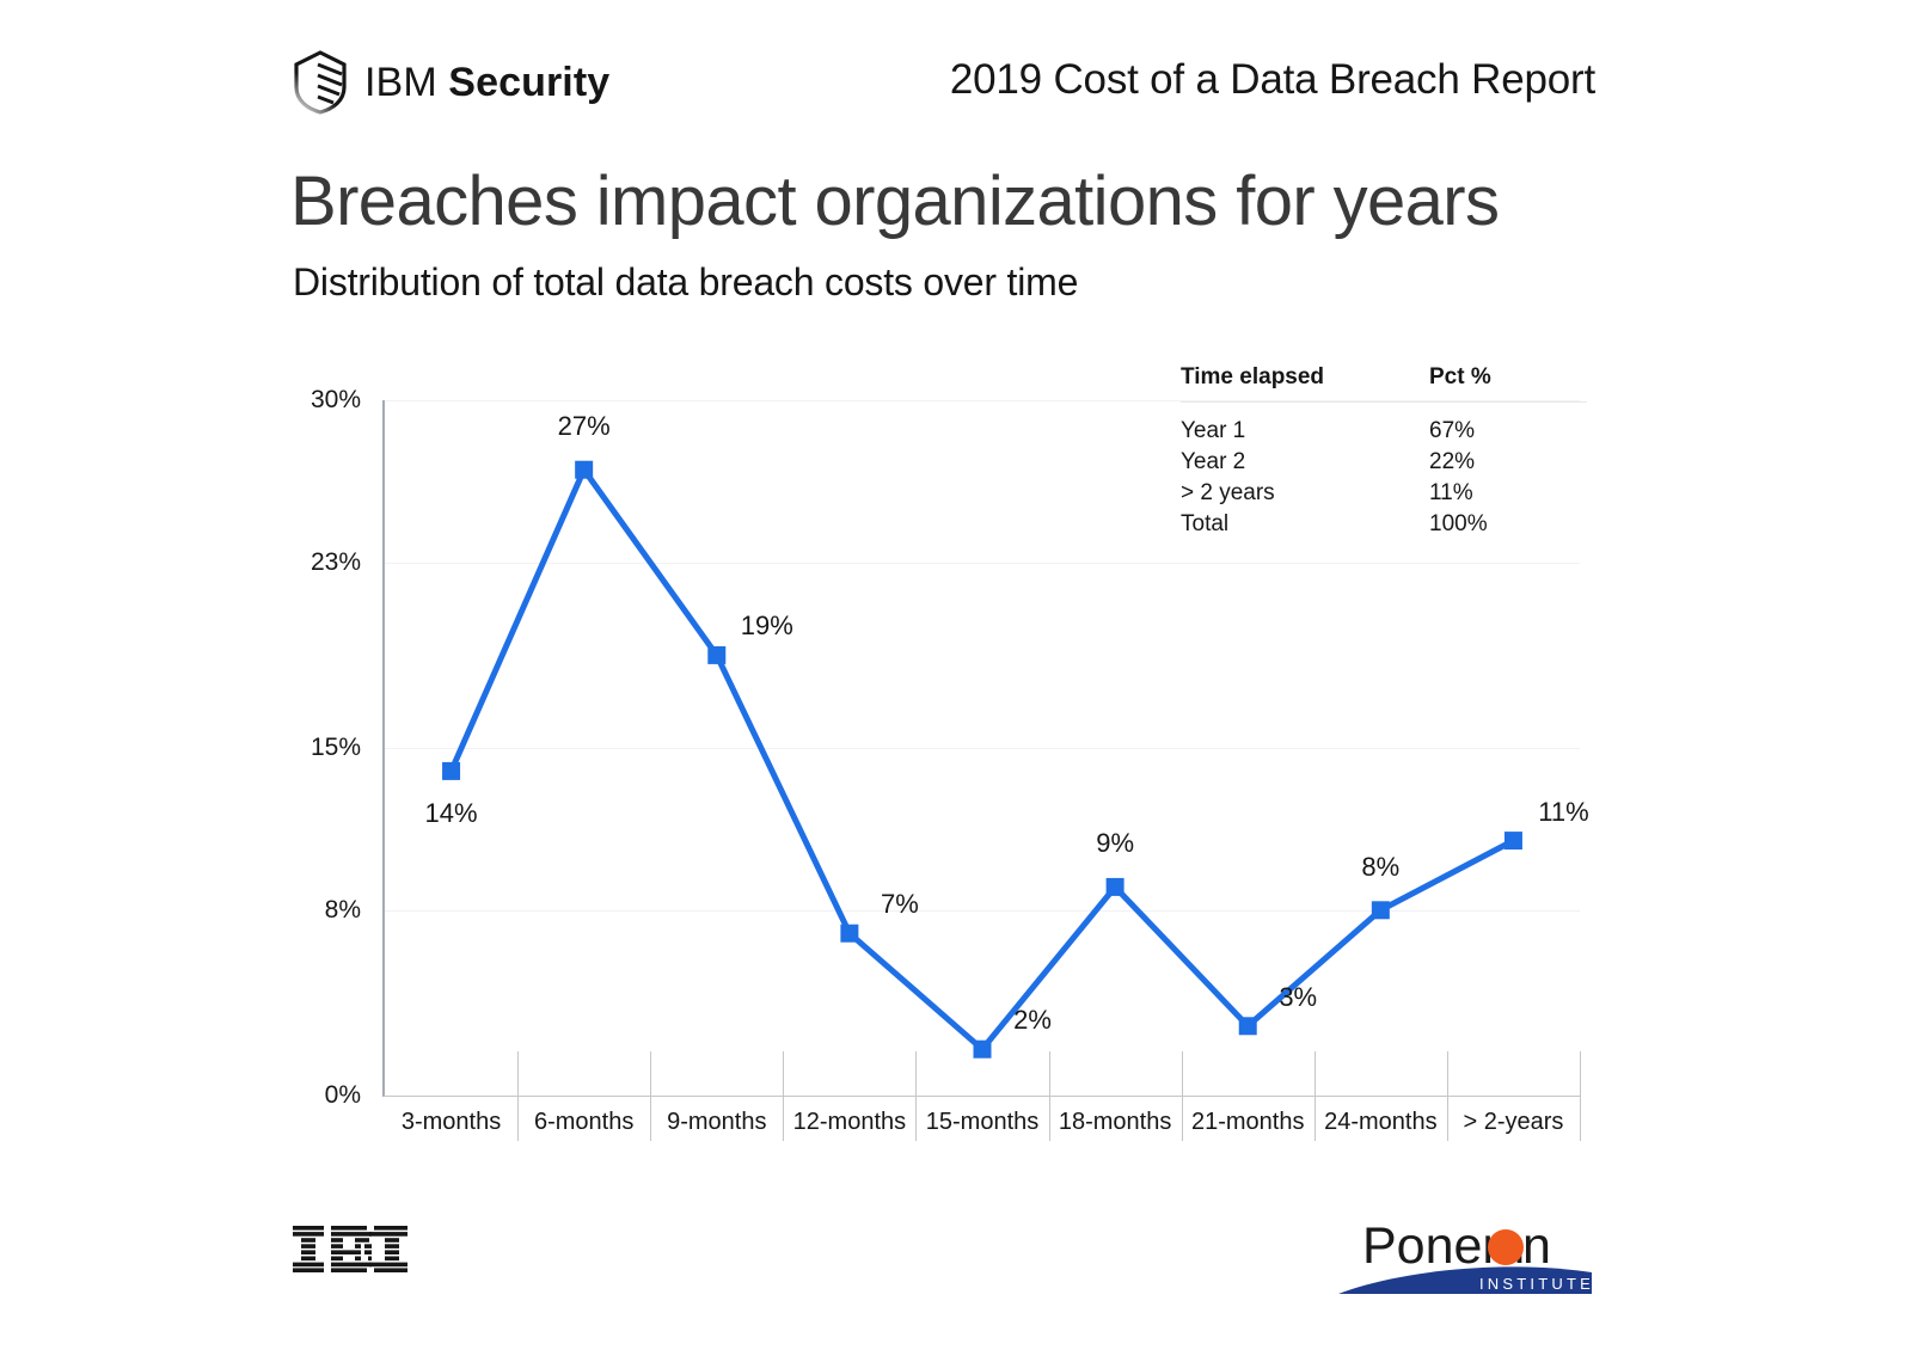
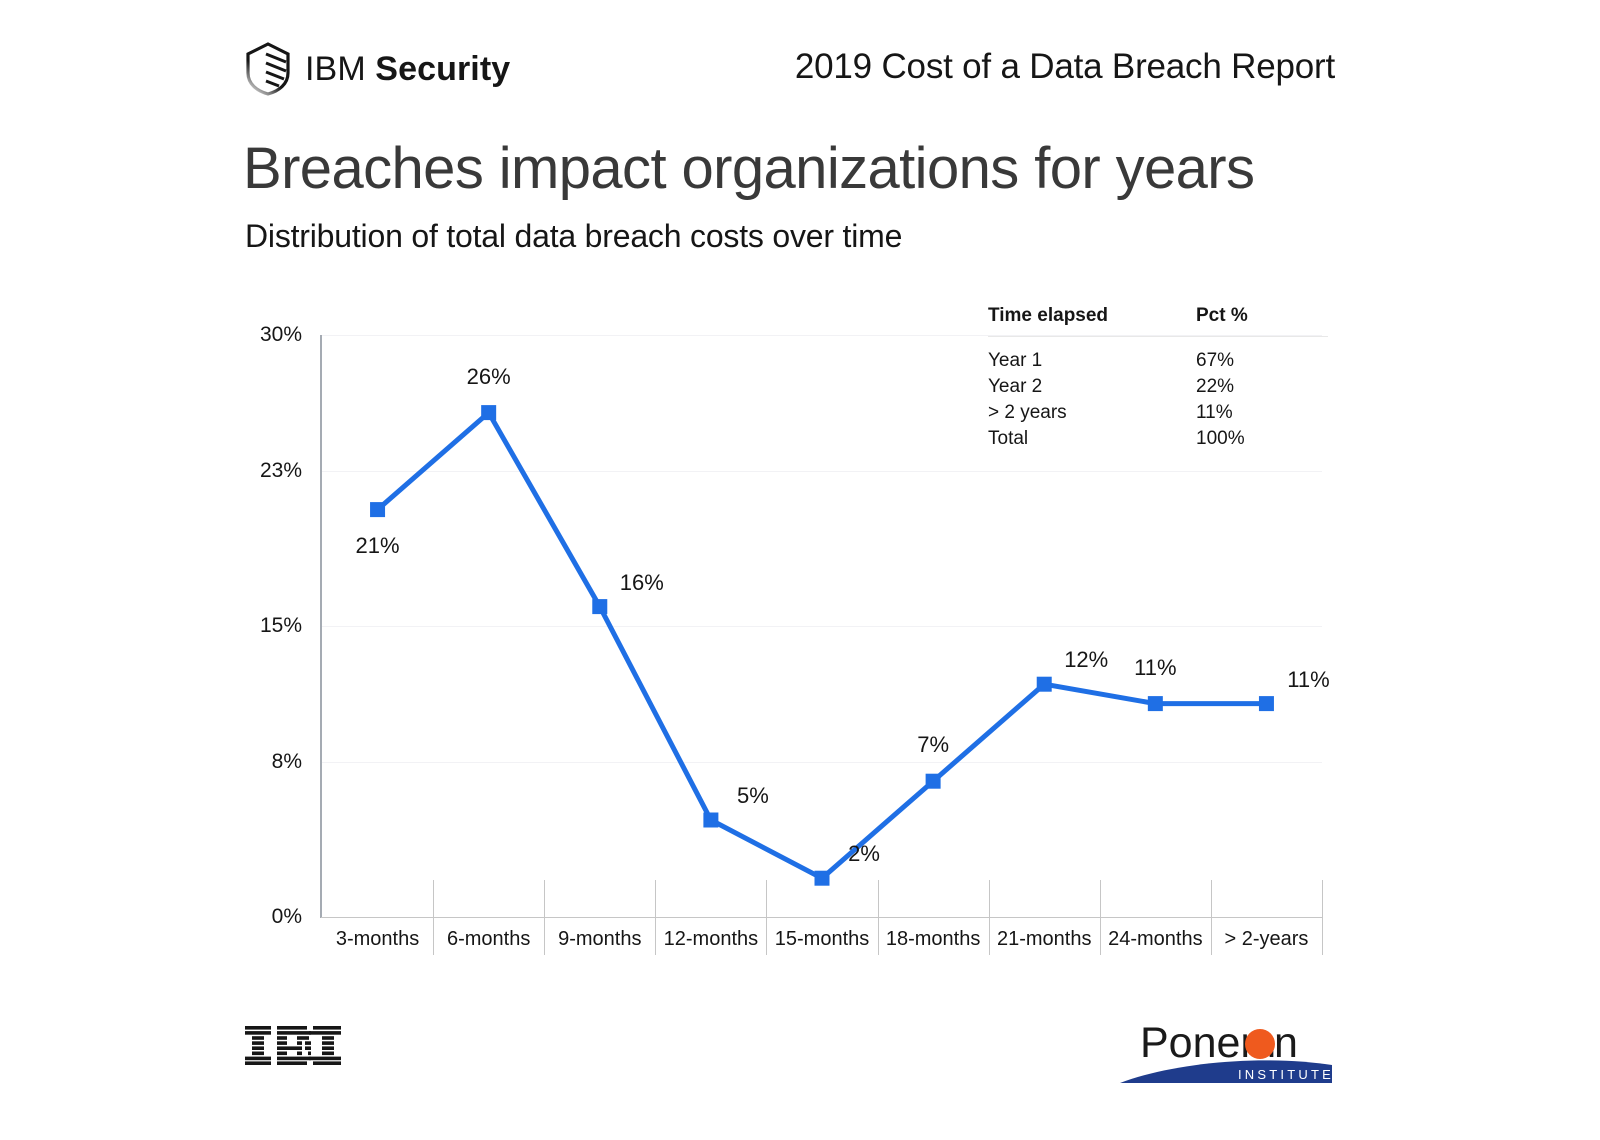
3-months: 14% -> 21%
6-months: 27% -> 26%
9-months: 19% -> 16%
12-months: 7% -> 5%
18-months: 9% -> 7%
21-months: 3% -> 12%
24-months: 8% -> 11%
